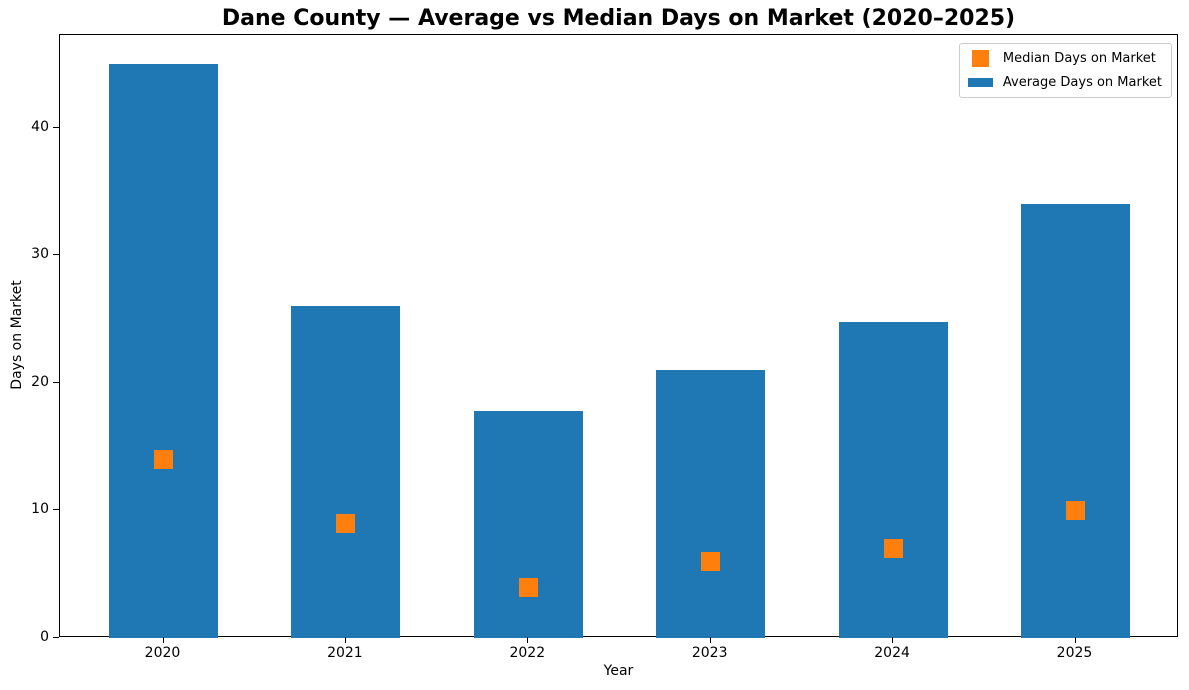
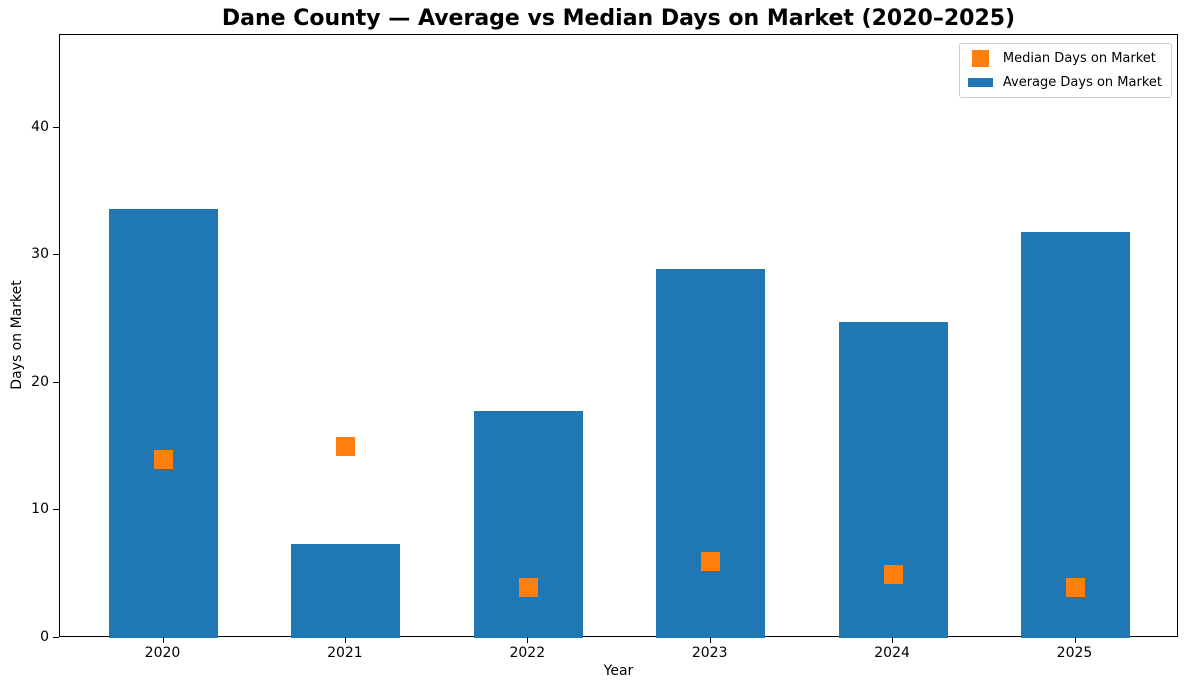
Average Days on Market/2020: 45.0 -> 33.6
Average Days on Market/2021: 26.0 -> 7.4
Median Days on Market/2021: 9 -> 15
Average Days on Market/2023: 21.0 -> 28.9
Median Days on Market/2024: 7 -> 5
Average Days on Market/2025: 34.0 -> 31.8
Median Days on Market/2025: 10 -> 4
